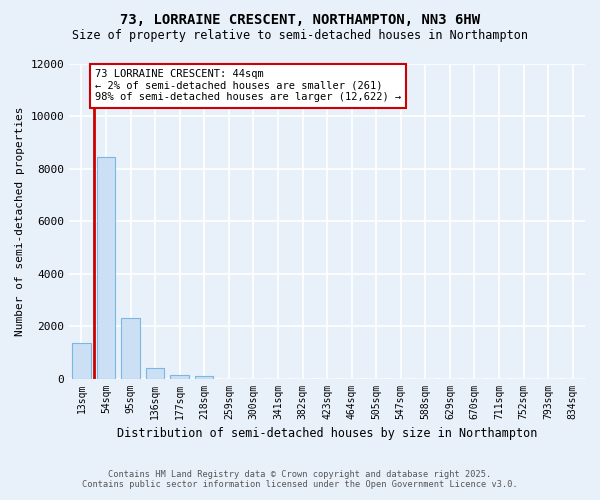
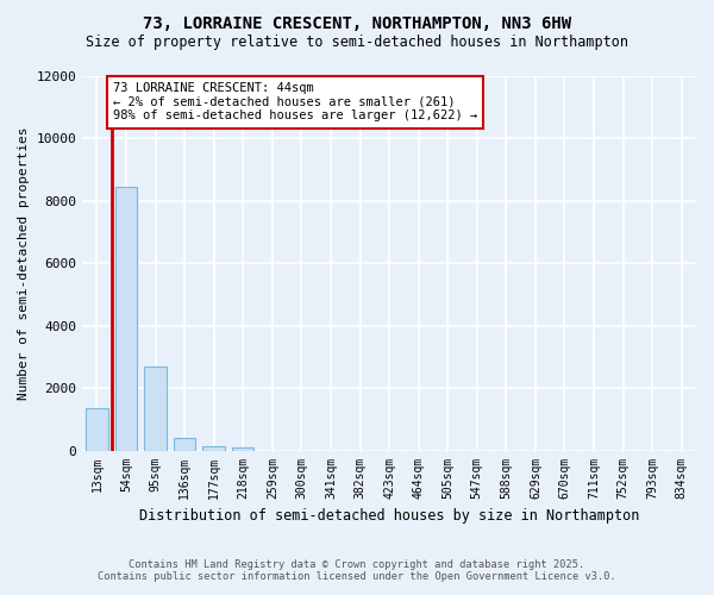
95sqm: 2300 -> 2700
